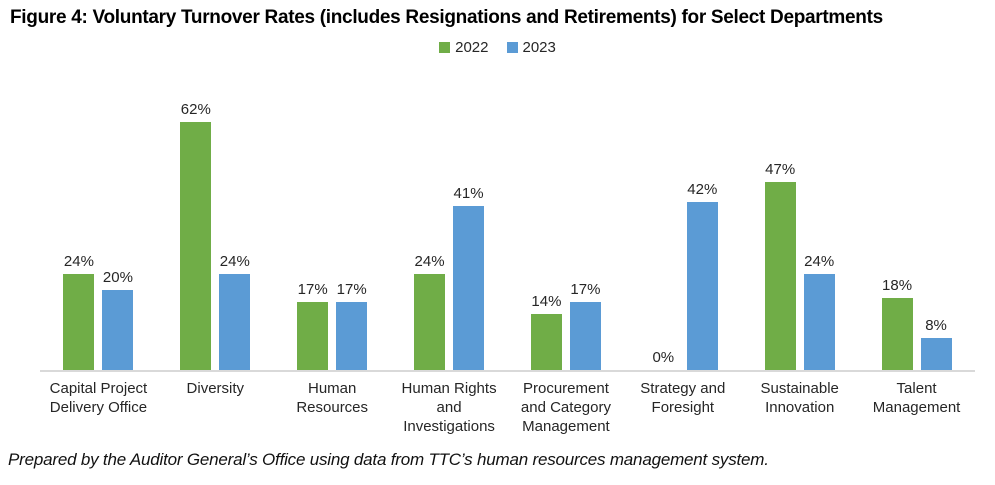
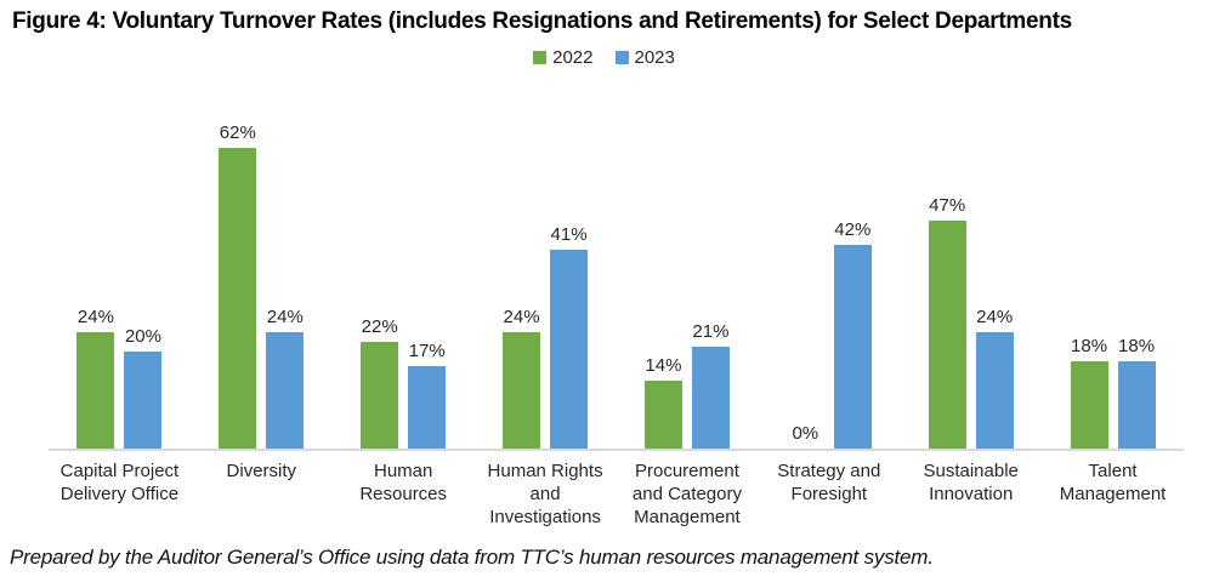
2022/Human Resources: 17% -> 22%
2023/Procurement and Category Management: 17% -> 21%
2023/Talent Management: 8% -> 18%
